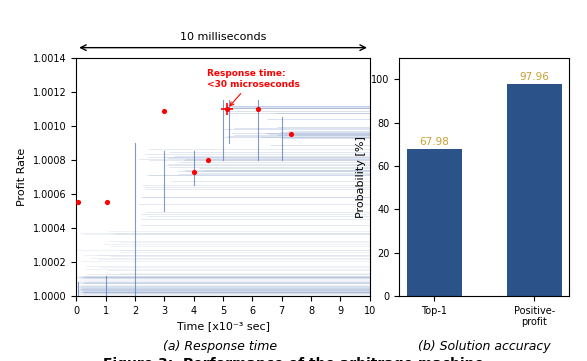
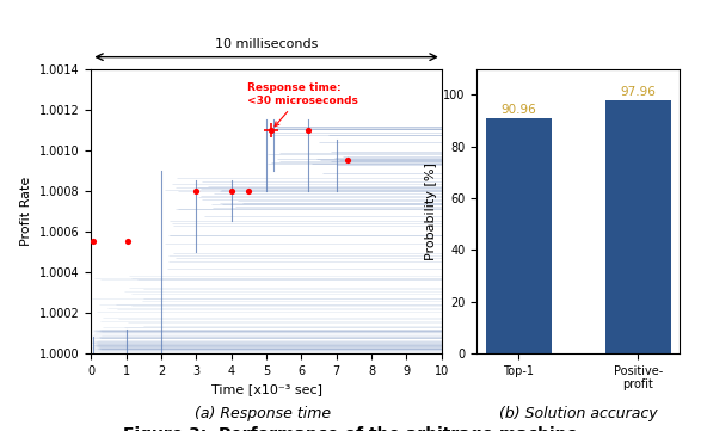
3: 1.00109 -> 1.00080
4: 1.00073 -> 1.00080
Top-1: 67.98 -> 90.96
